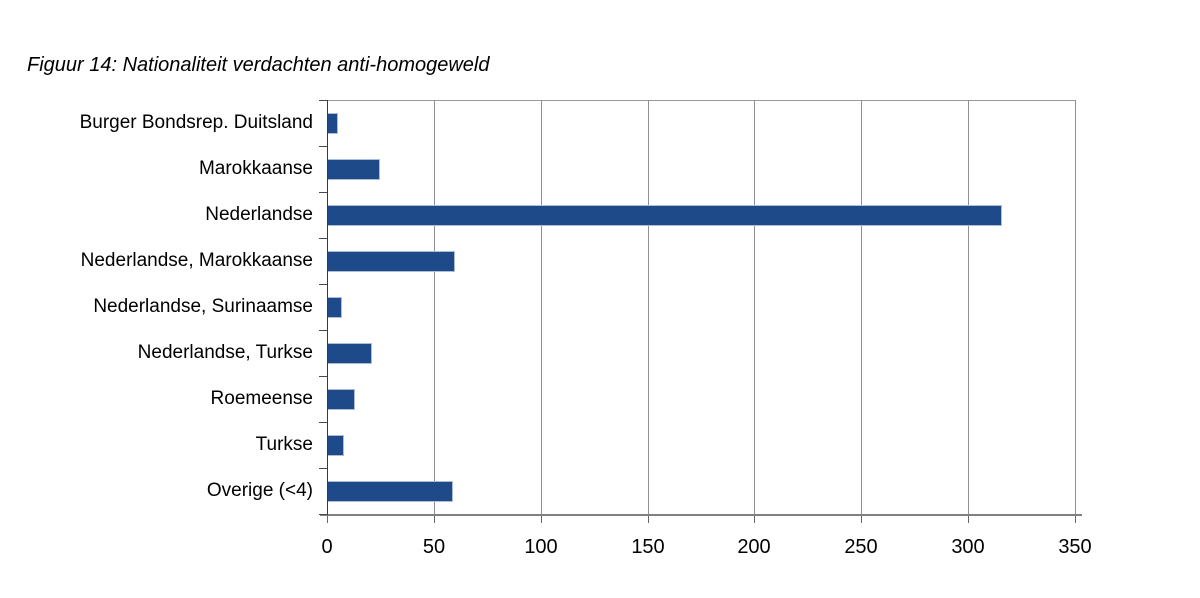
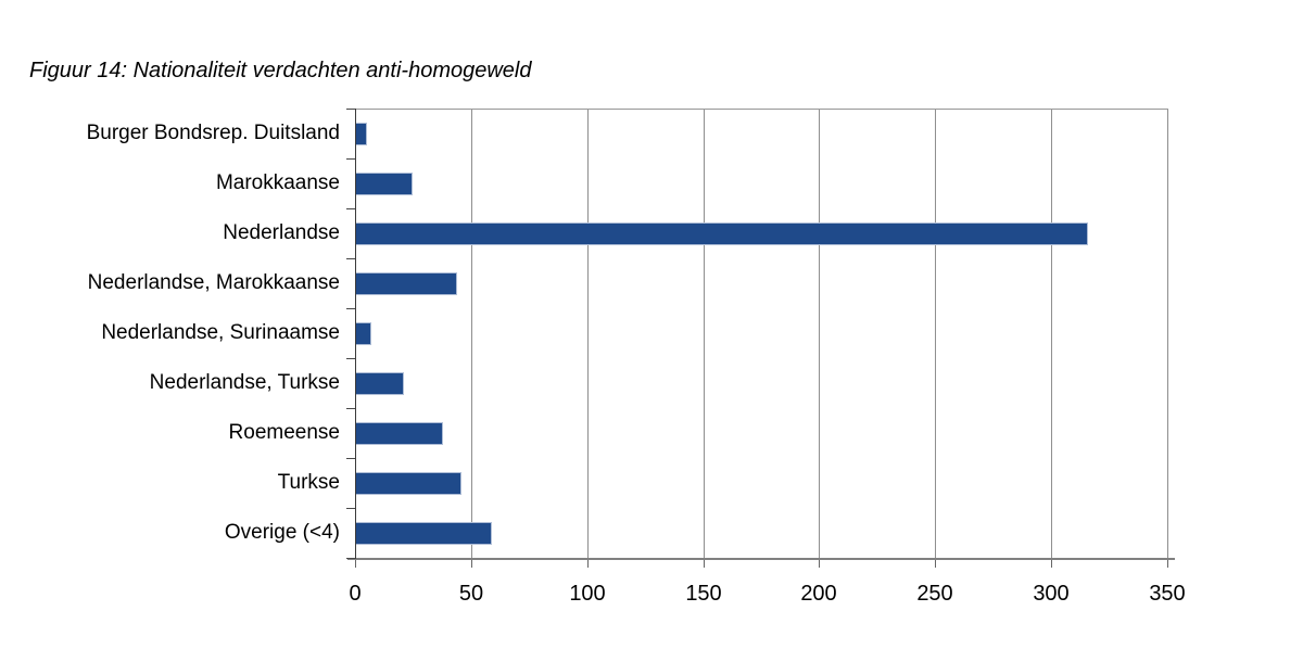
Nederlandse, Marokkaanse: 60 -> 44
Roemeense: 13 -> 38
Turkse: 8 -> 46
